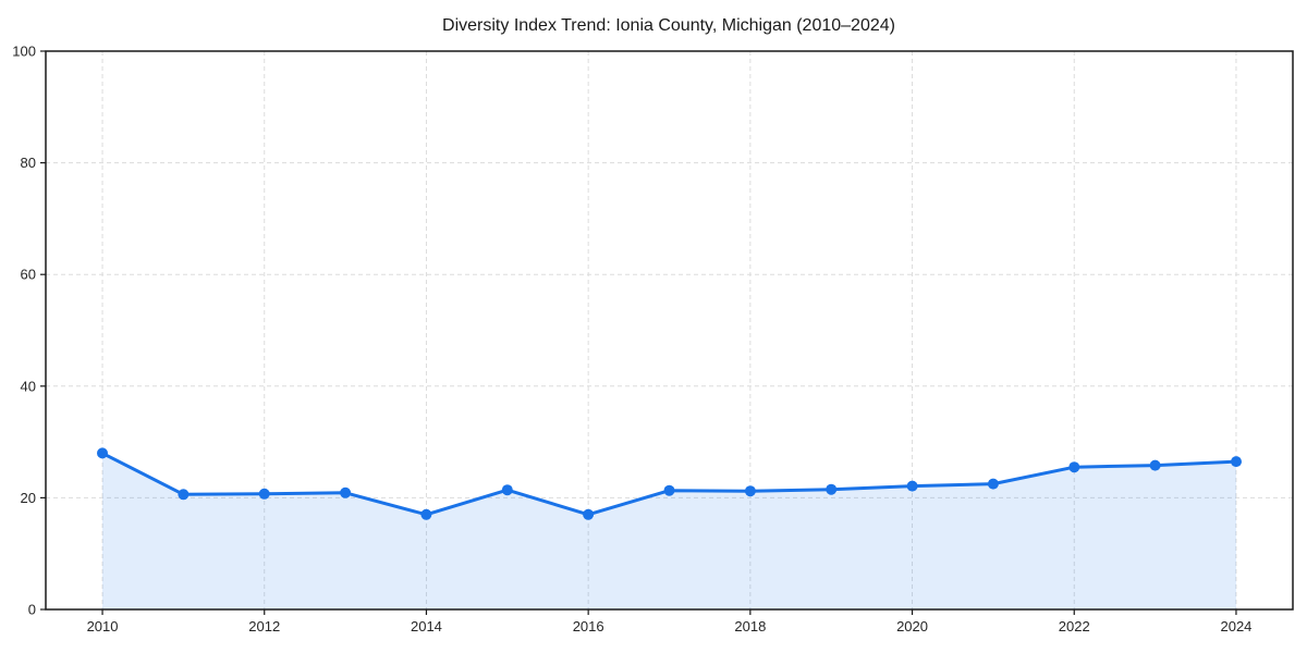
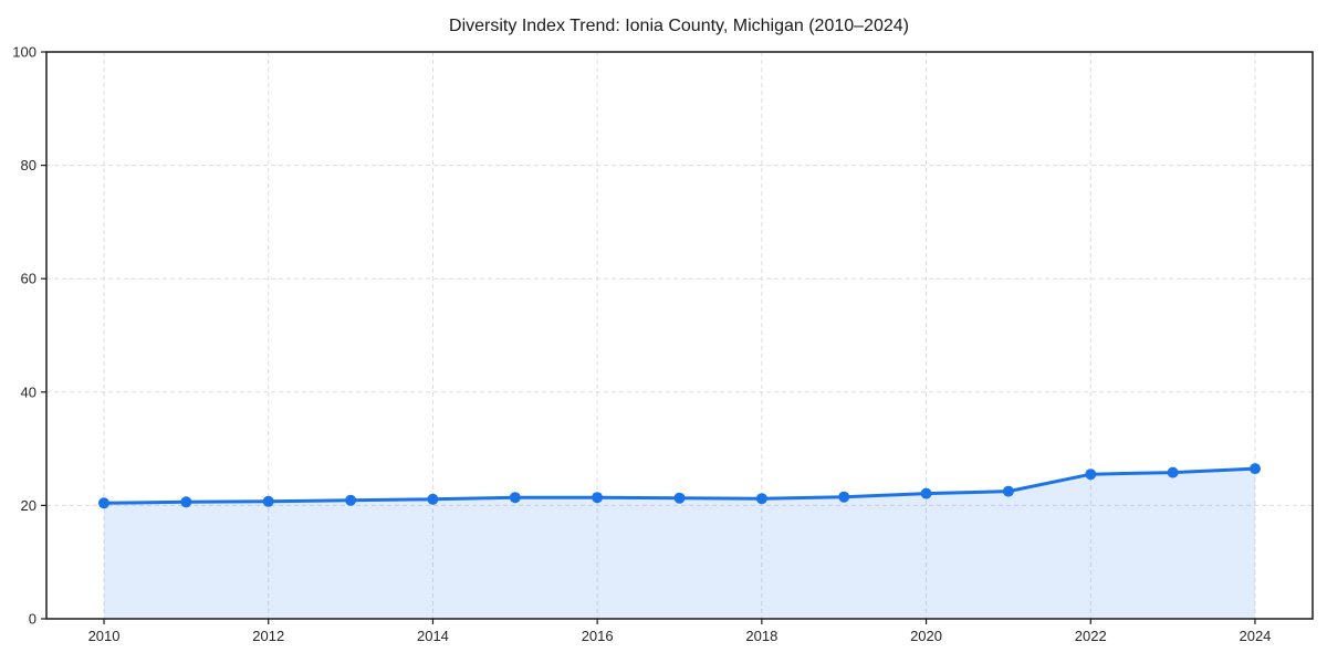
2010: 28 -> 20
2014: 17 -> 21
2016: 17 -> 21
